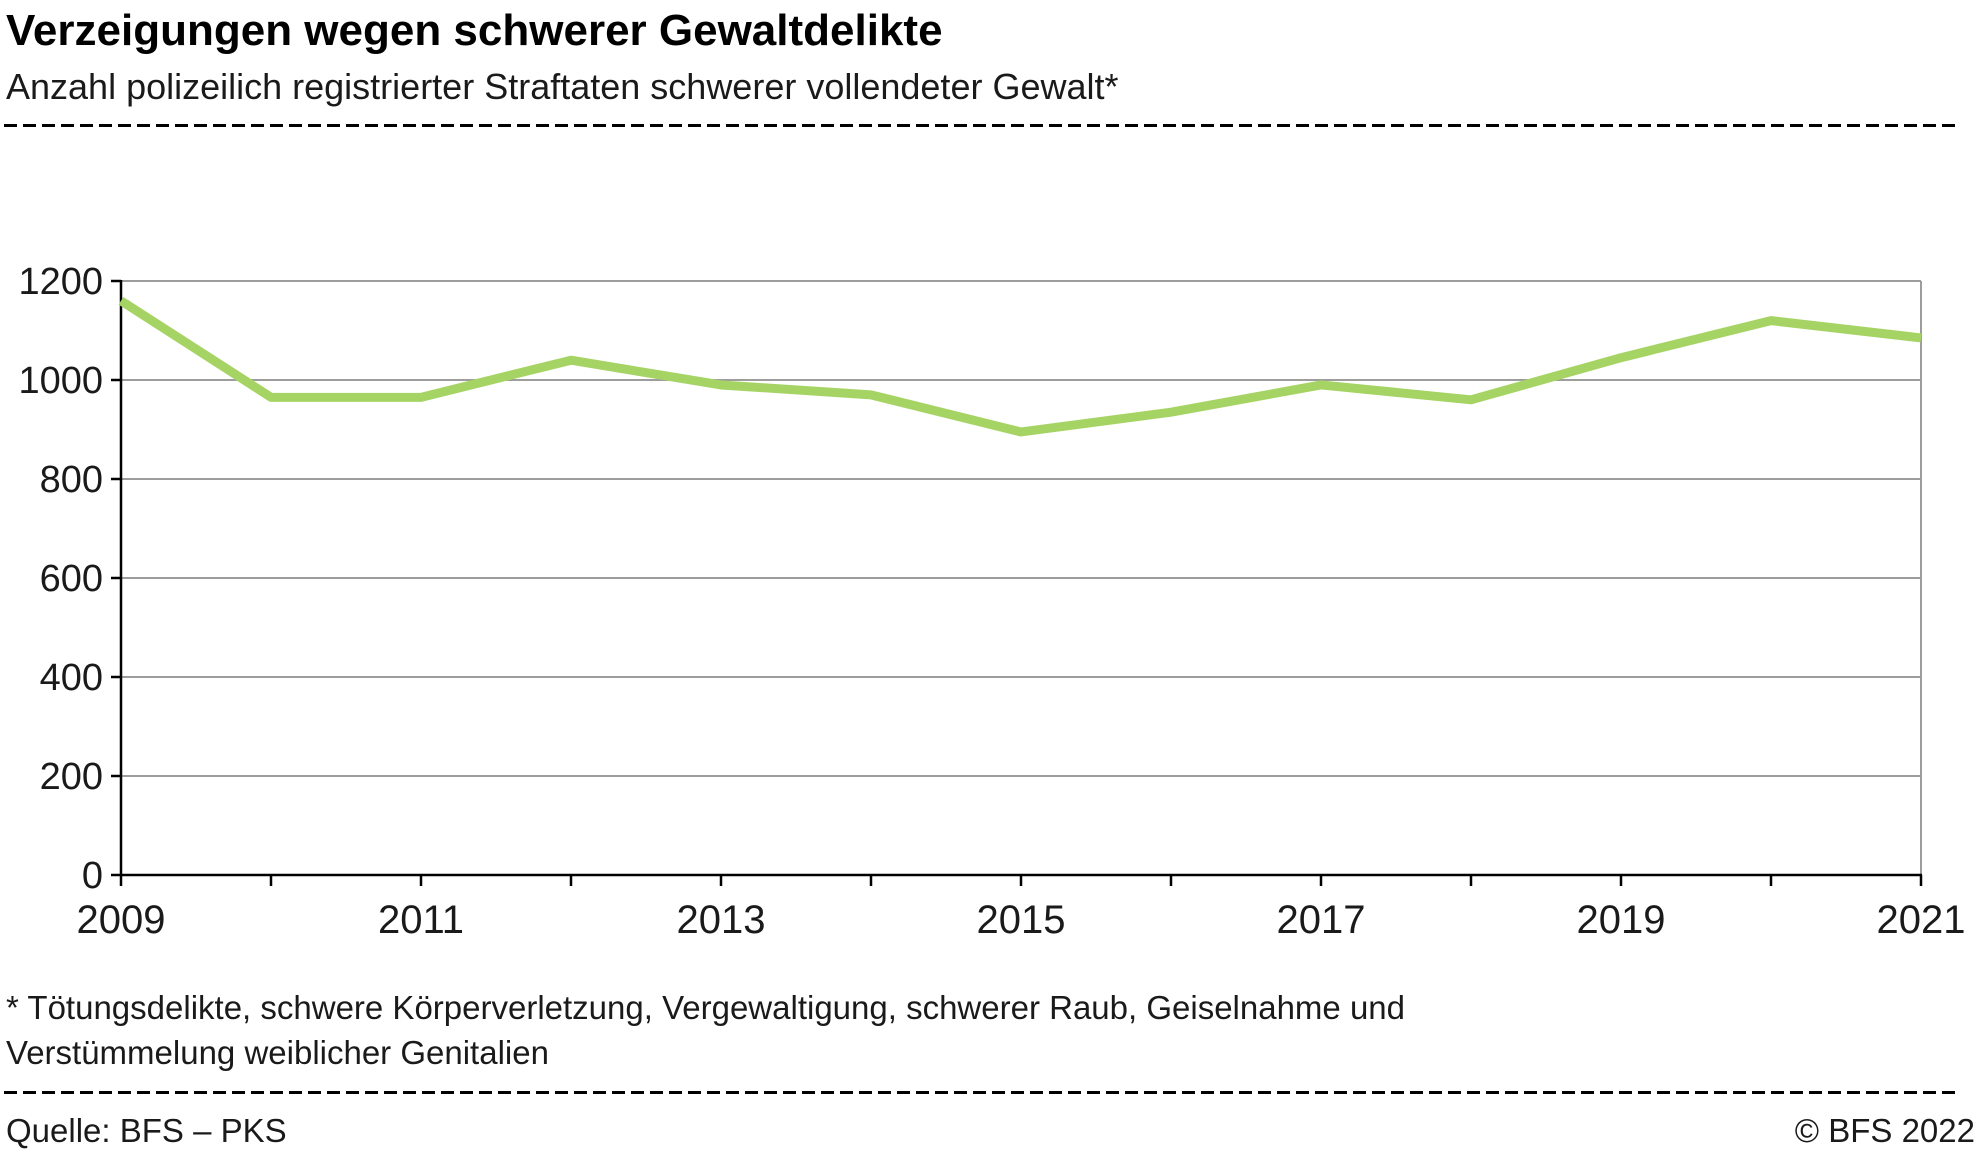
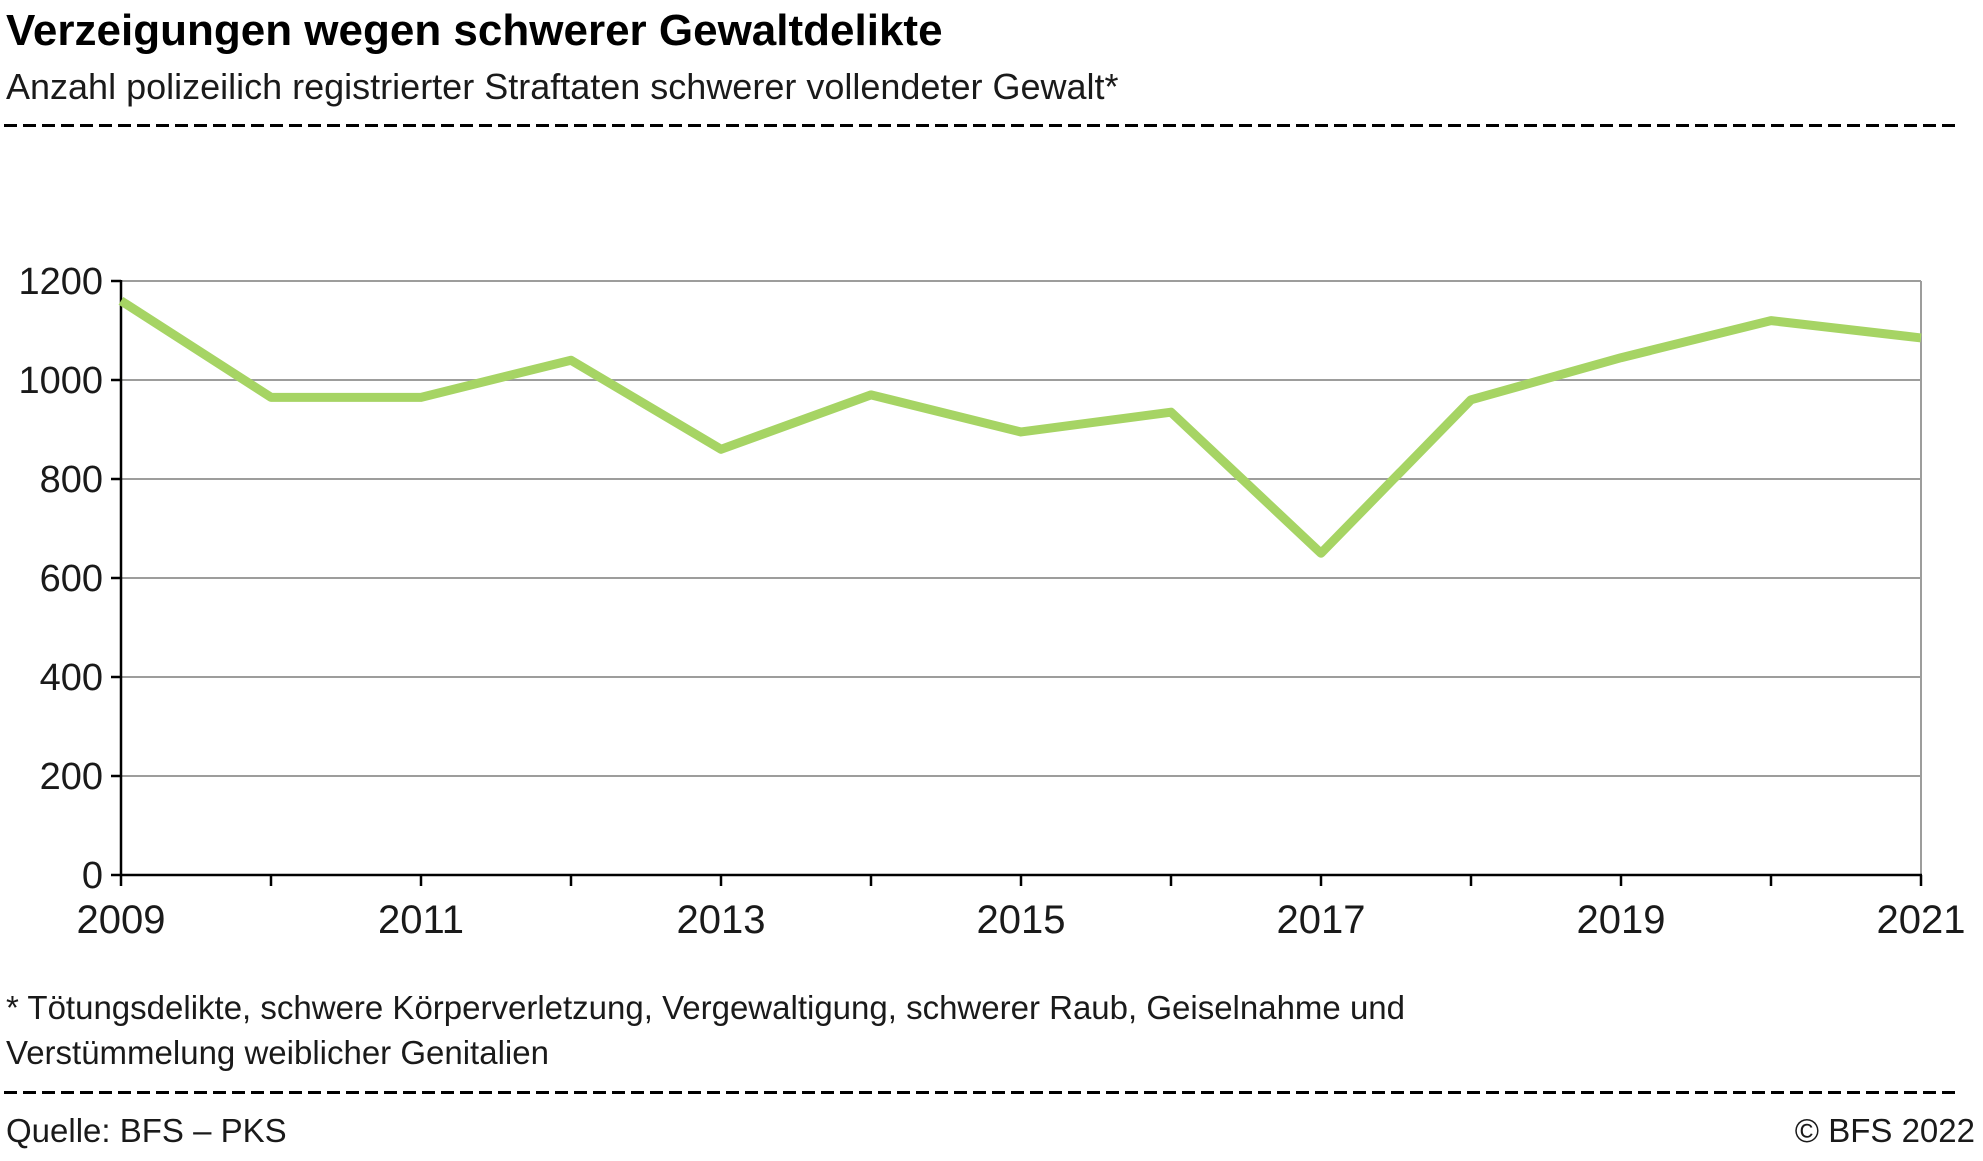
2013: 990 -> 860
2017: 990 -> 650
